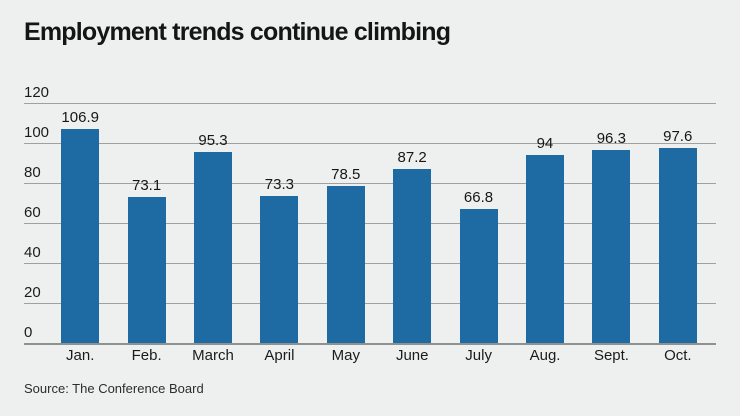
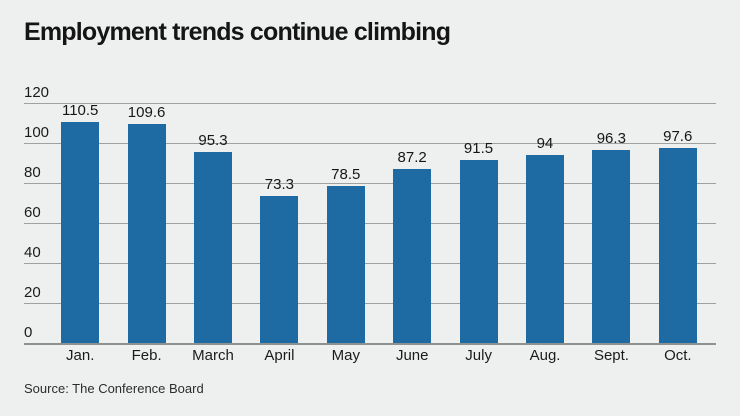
Jan.: 106.9 -> 110.5
Feb.: 73.1 -> 109.6
July: 66.8 -> 91.5
